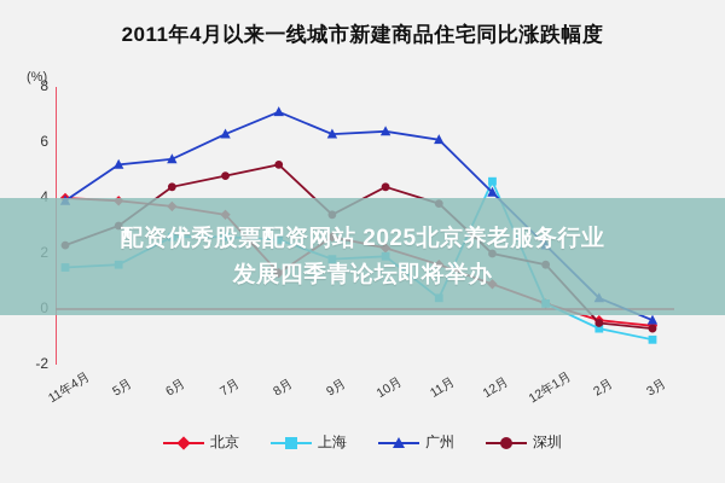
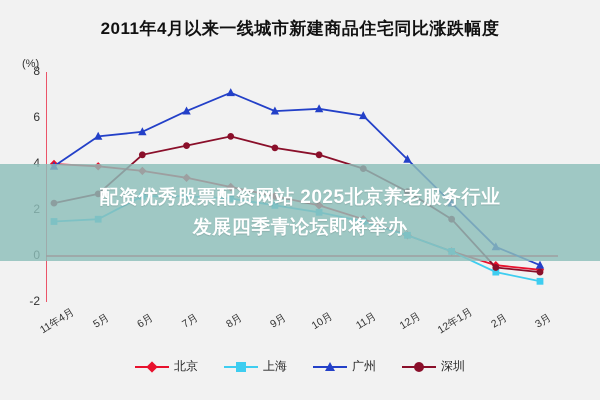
深圳/5月: 3.0 -> 2.7
北京/8月: 1.3 -> 3.0
上海/9月: 1.8 -> 2.2
深圳/9月: 3.4 -> 4.7
上海/11月: 0.4 -> 1.5
上海/12月: 4.6 -> 0.9
深圳/12月: 2.0 -> 2.8
